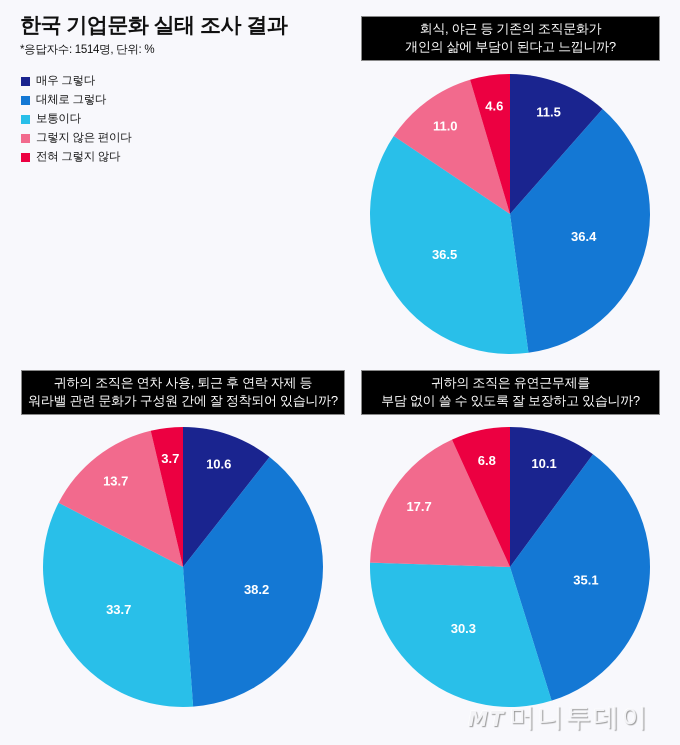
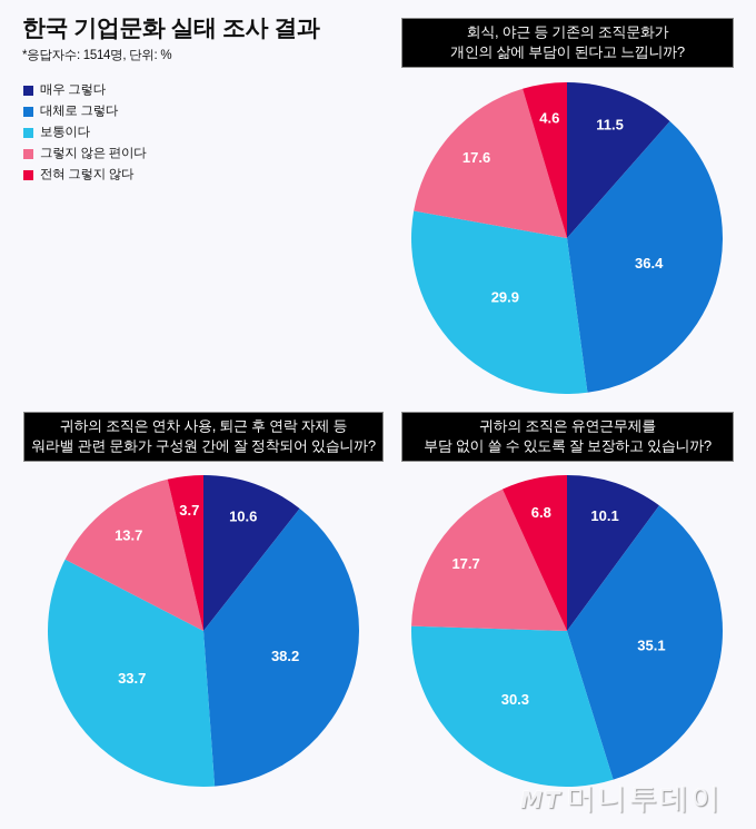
회식, 야근 등 기존의 조직문화가 개인의 삶에 부담이 된다고 느낍니까?/보통이다: 36.5 -> 29.9
회식, 야근 등 기존의 조직문화가 개인의 삶에 부담이 된다고 느낍니까?/그렇지 않은 편이다: 11.0 -> 17.6
